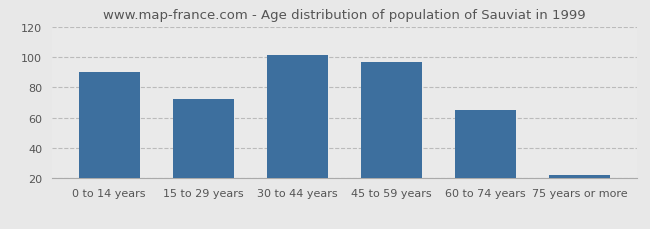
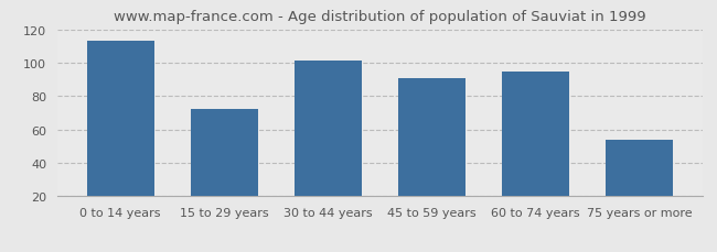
0 to 14 years: 90 -> 113
45 to 59 years: 97 -> 91
60 to 74 years: 65 -> 95
75 years or more: 22 -> 54
